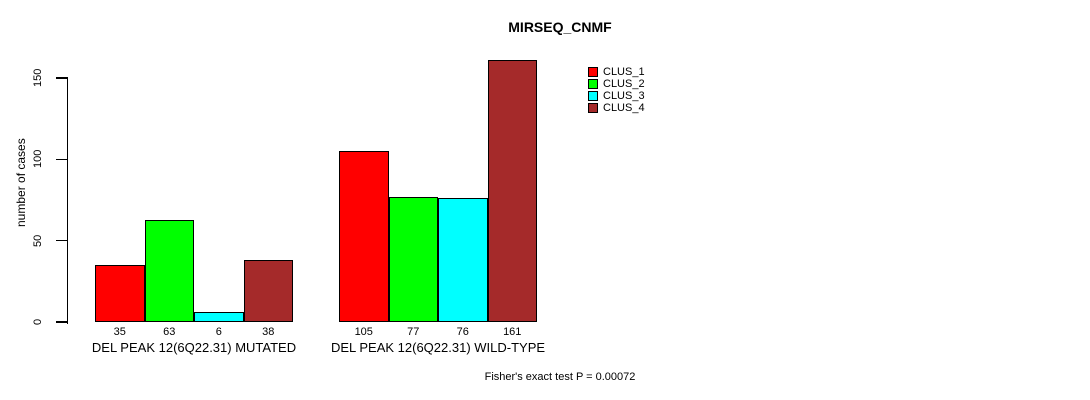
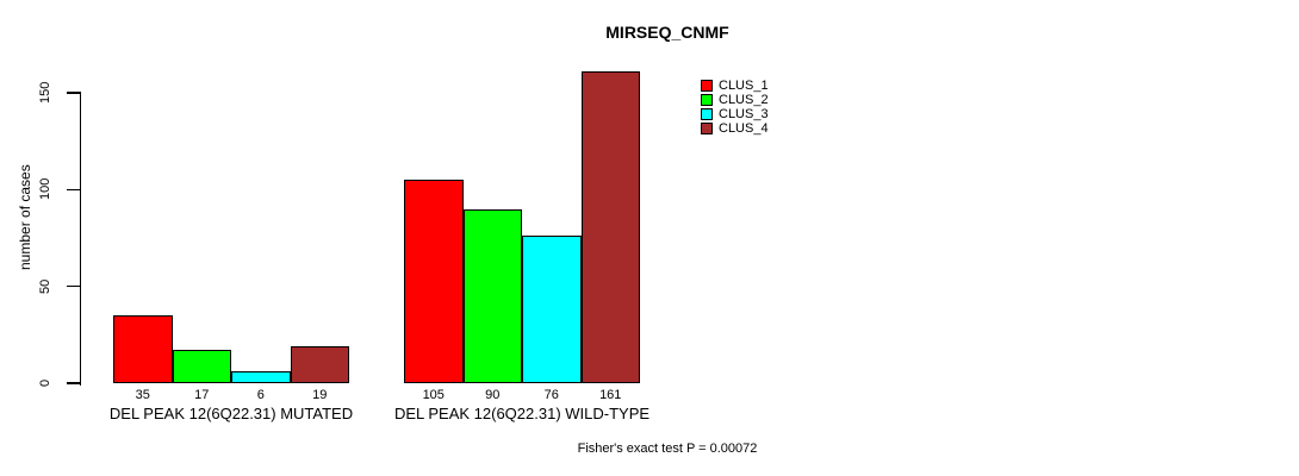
CLUS_2/DEL PEAK 12(6Q22.31) MUTATED: 63 -> 17
CLUS_4/DEL PEAK 12(6Q22.31) MUTATED: 38 -> 19
CLUS_2/DEL PEAK 12(6Q22.31) WILD-TYPE: 77 -> 90
